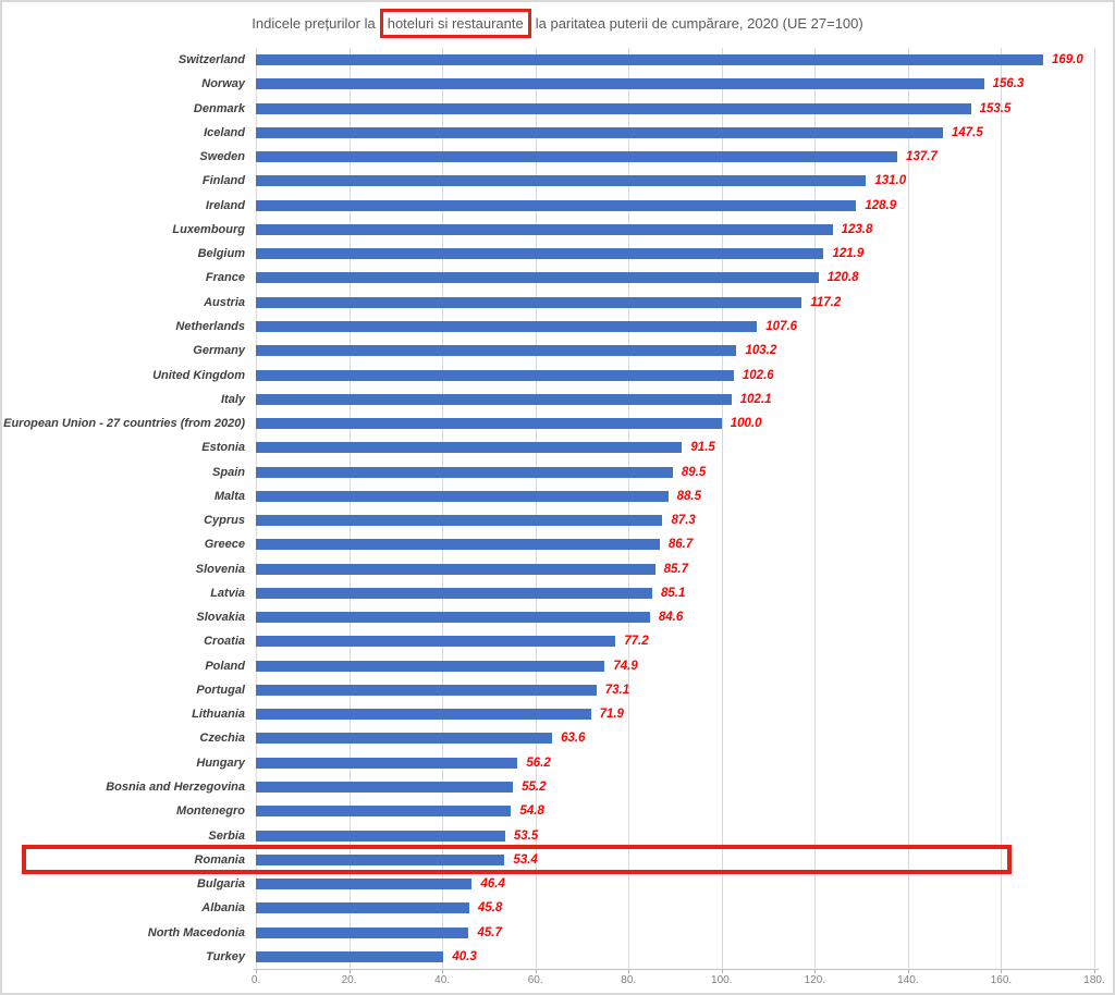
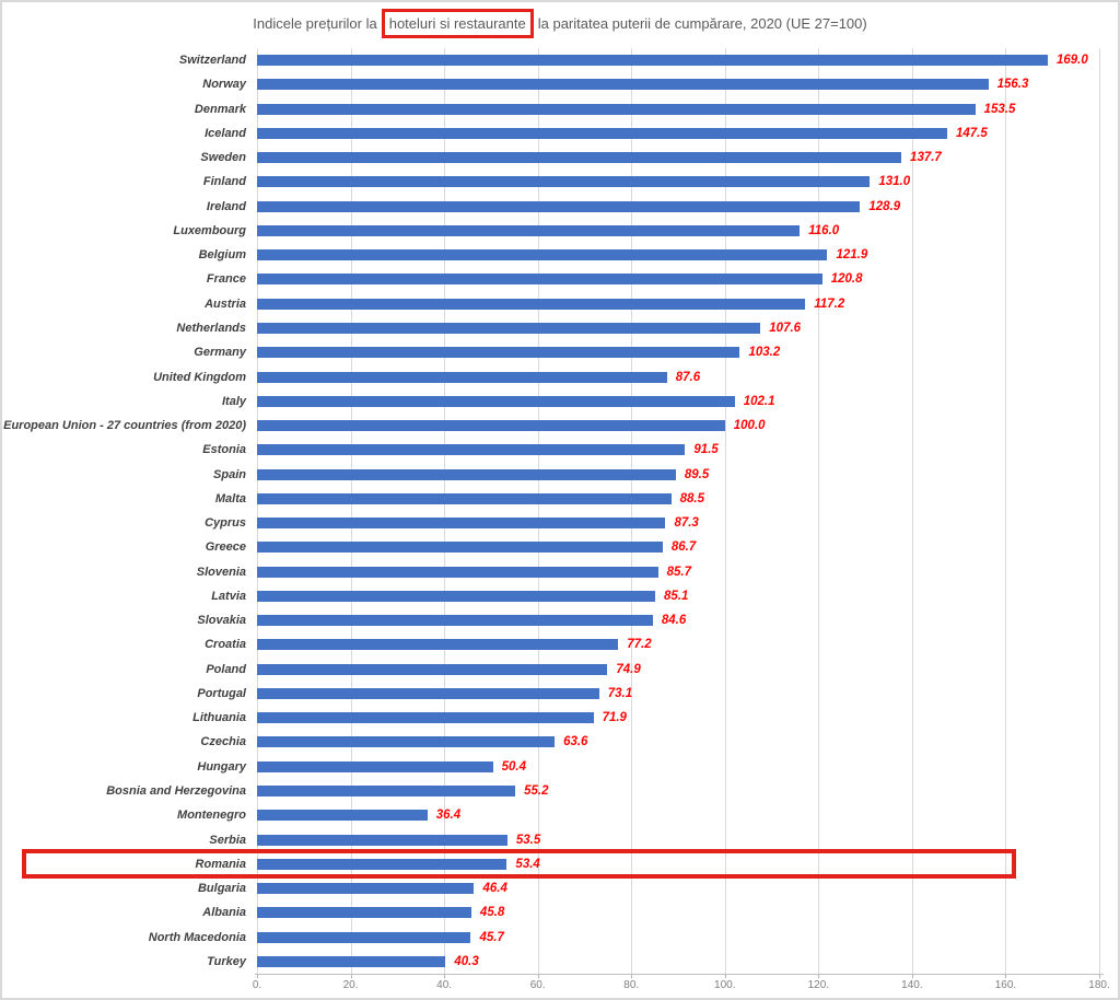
Luxembourg: 123.8 -> 116.0
United Kingdom: 102.6 -> 87.6
Hungary: 56.2 -> 50.4
Montenegro: 54.8 -> 36.4
